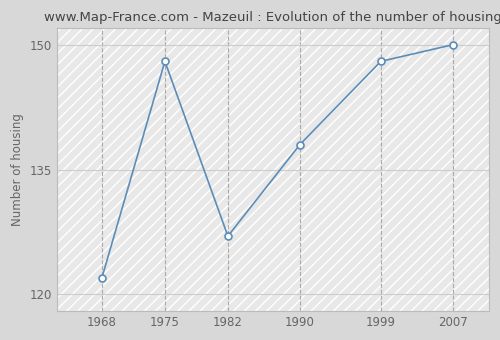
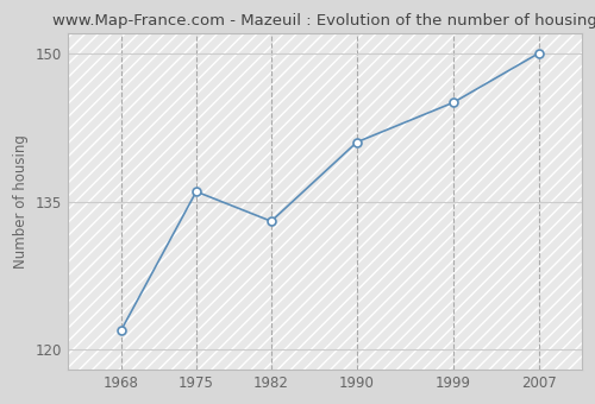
1975: 148 -> 136
1982: 127 -> 133
1990: 138 -> 141
1999: 148 -> 145
